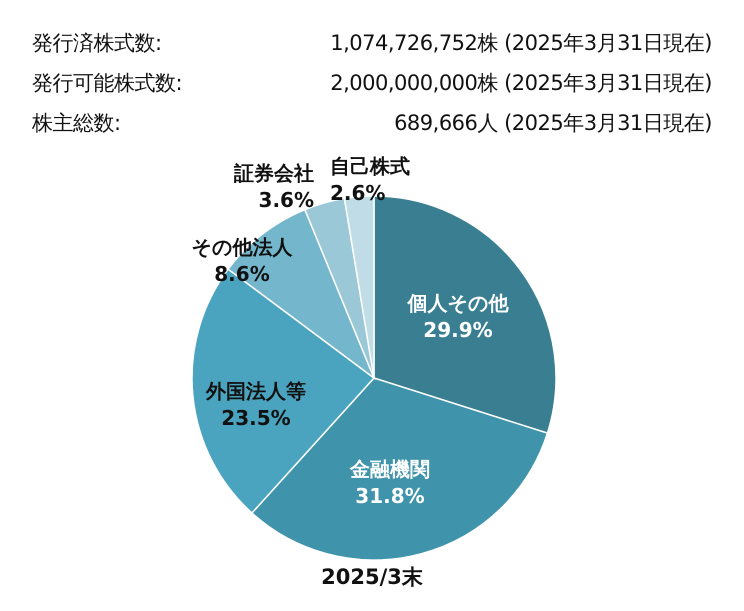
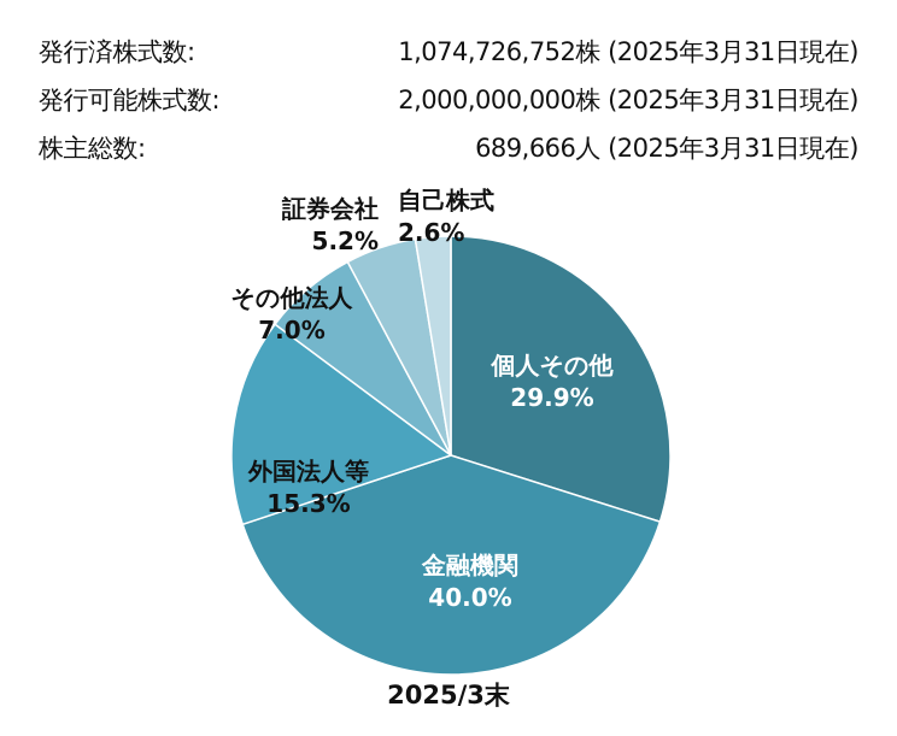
金融機関: 31.8% -> 40.0%
外国法人等: 23.5% -> 15.3%
その他法人: 8.6% -> 7.0%
証券会社: 3.6% -> 5.2%
